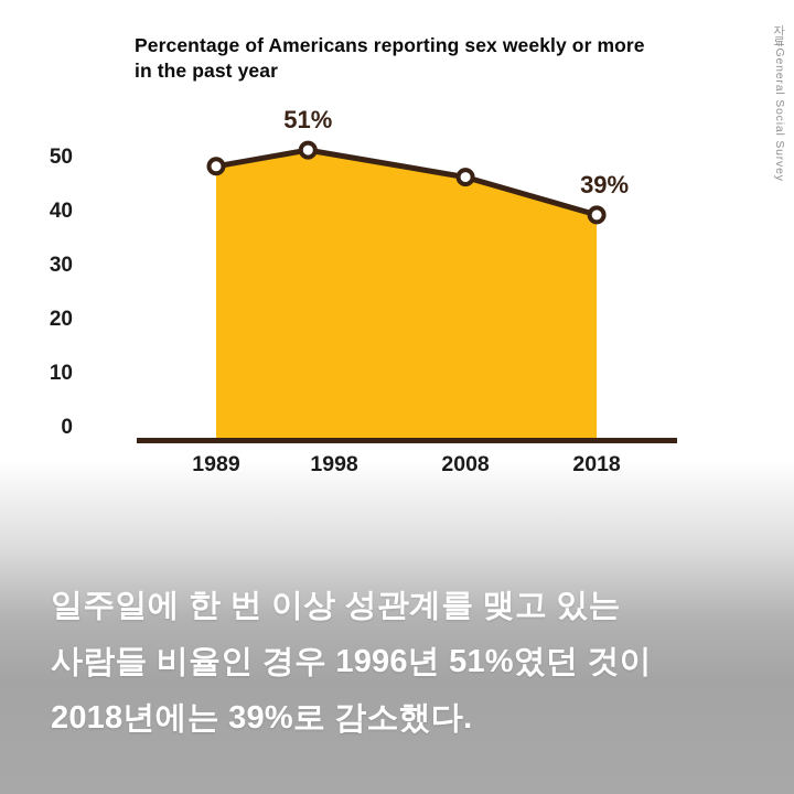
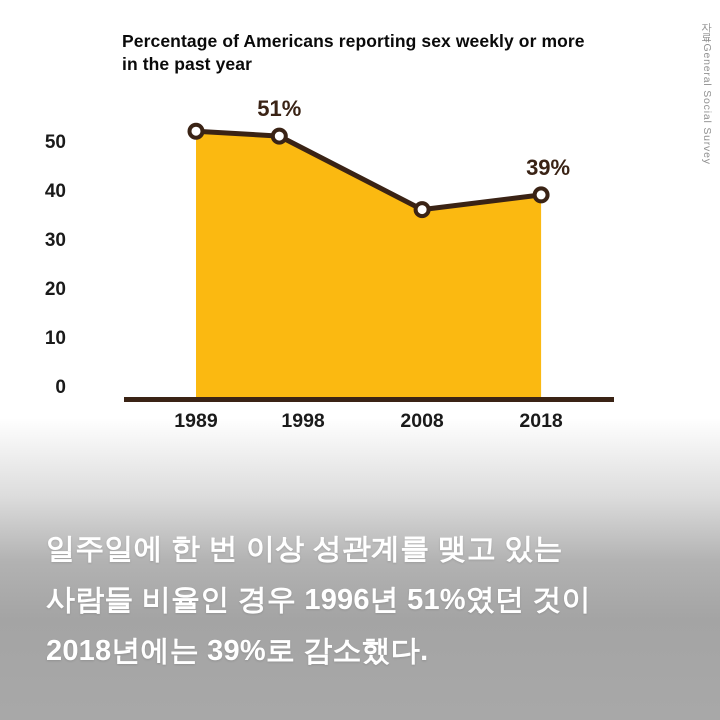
1989: 48 -> 52
2008: 46 -> 36
